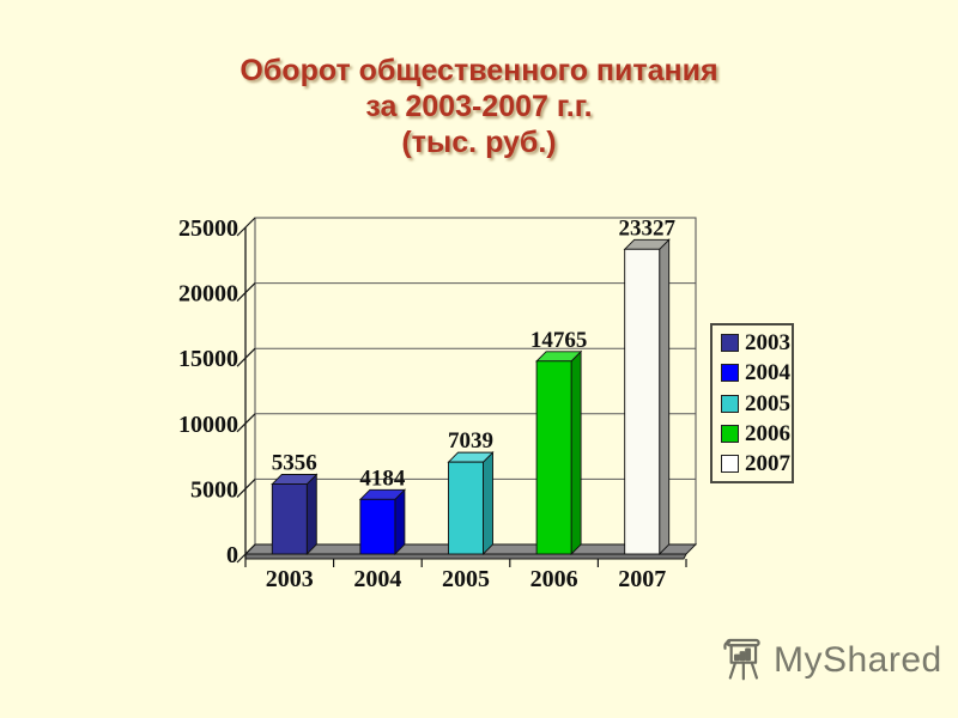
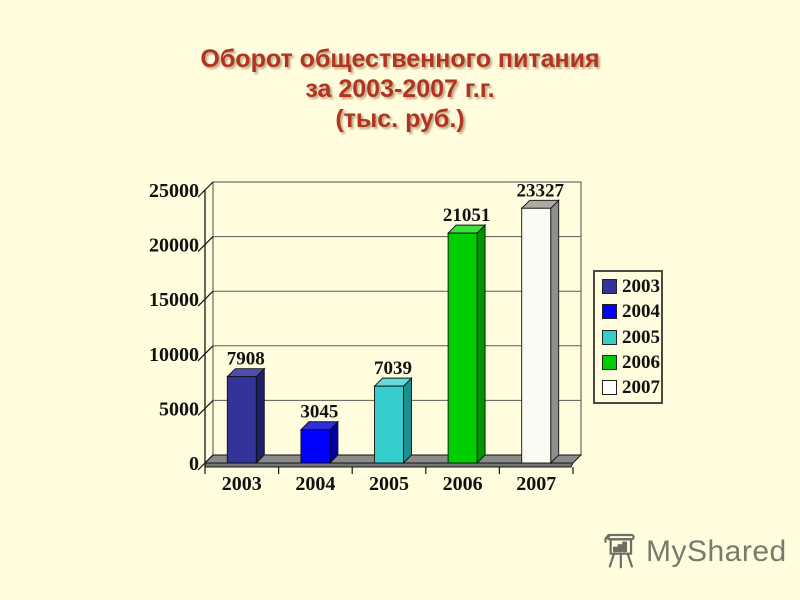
2003: 5356 -> 7908
2004: 4184 -> 3045
2006: 14765 -> 21051
